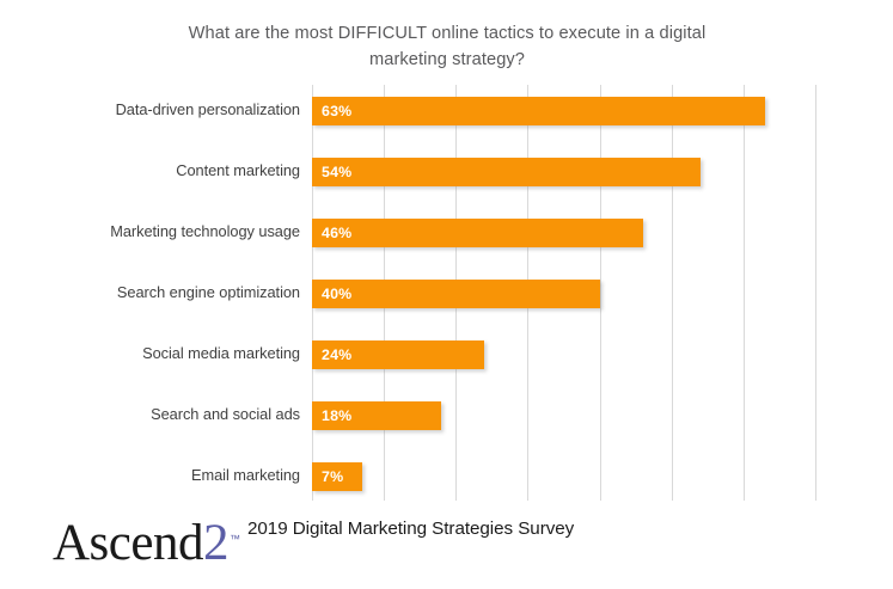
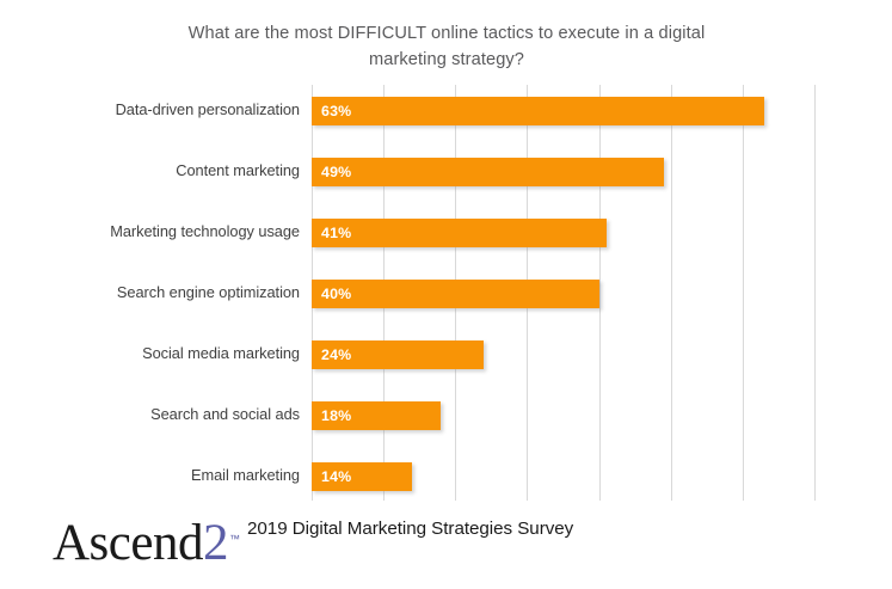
Content marketing: 54% -> 49%
Marketing technology usage: 46% -> 41%
Email marketing: 7% -> 14%
